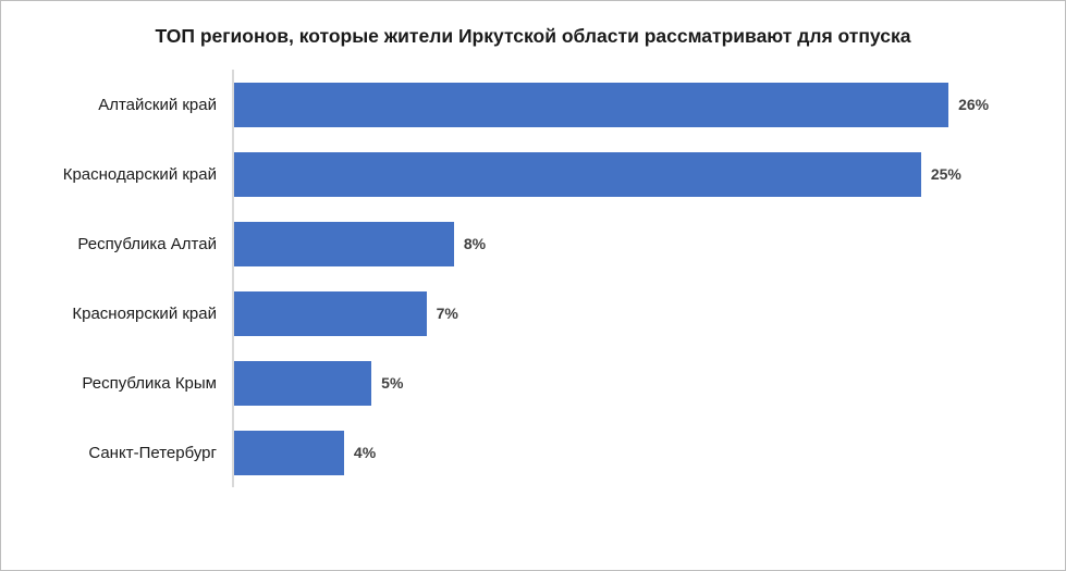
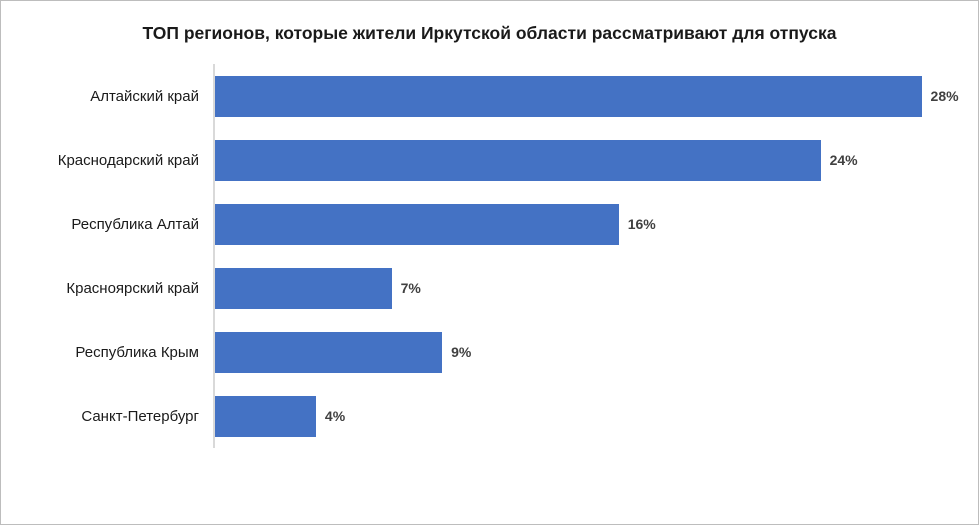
Алтайский край: 26% -> 28%
Краснодарский край: 25% -> 24%
Республика Алтай: 8% -> 16%
Республика Крым: 5% -> 9%
